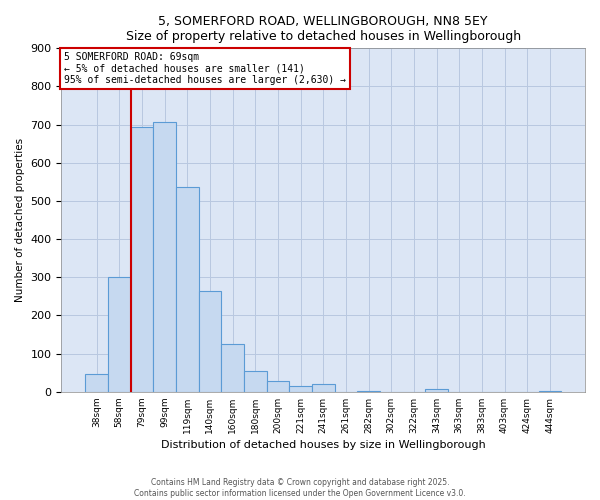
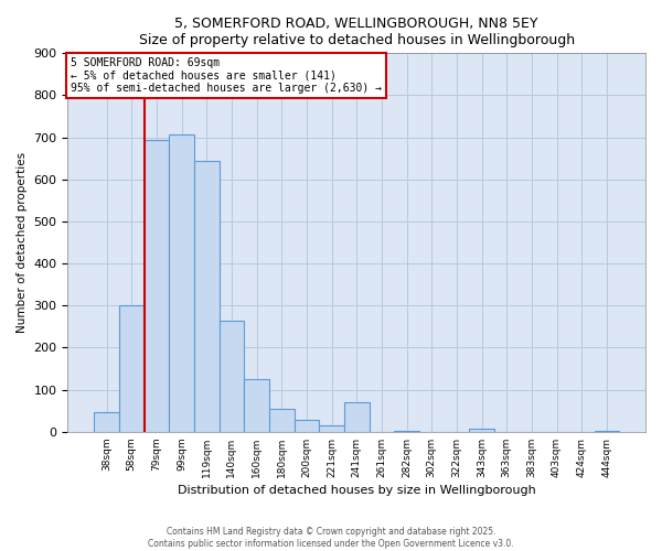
119sqm: 537 -> 645
241sqm: 20 -> 70
